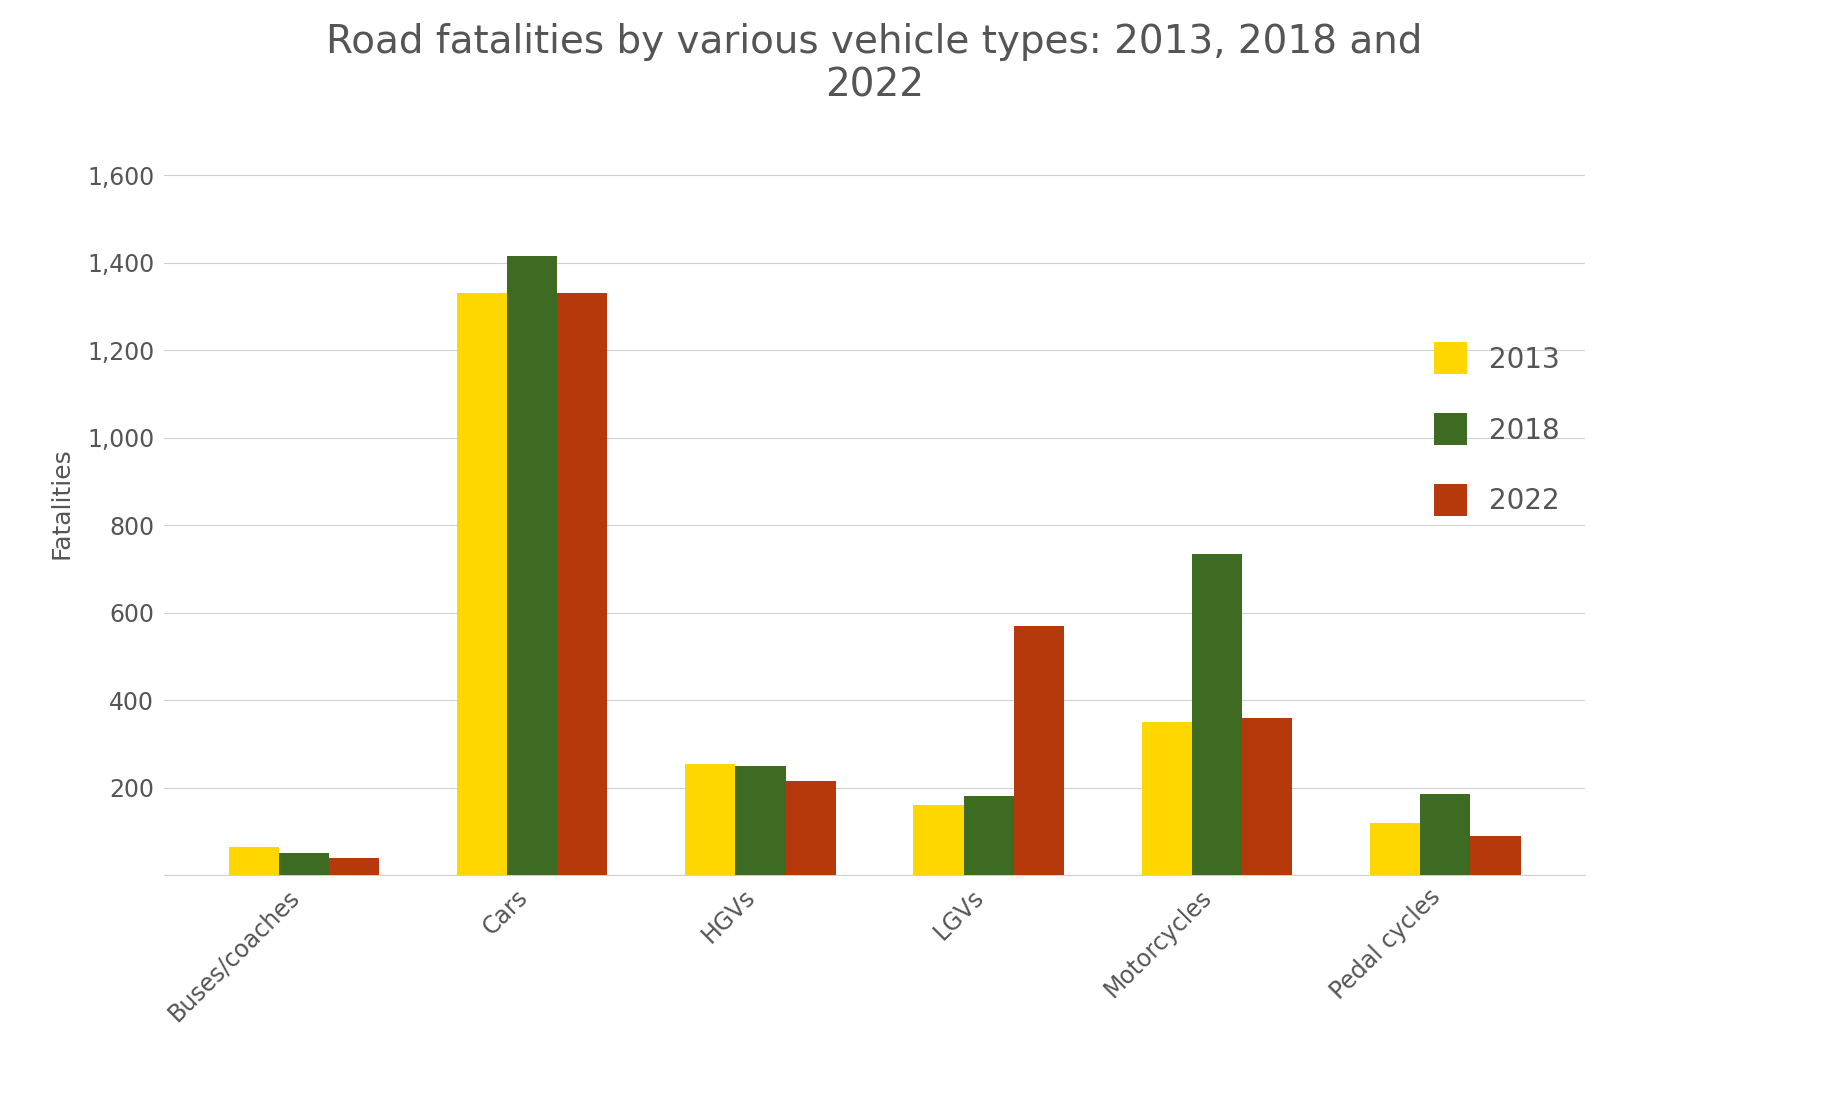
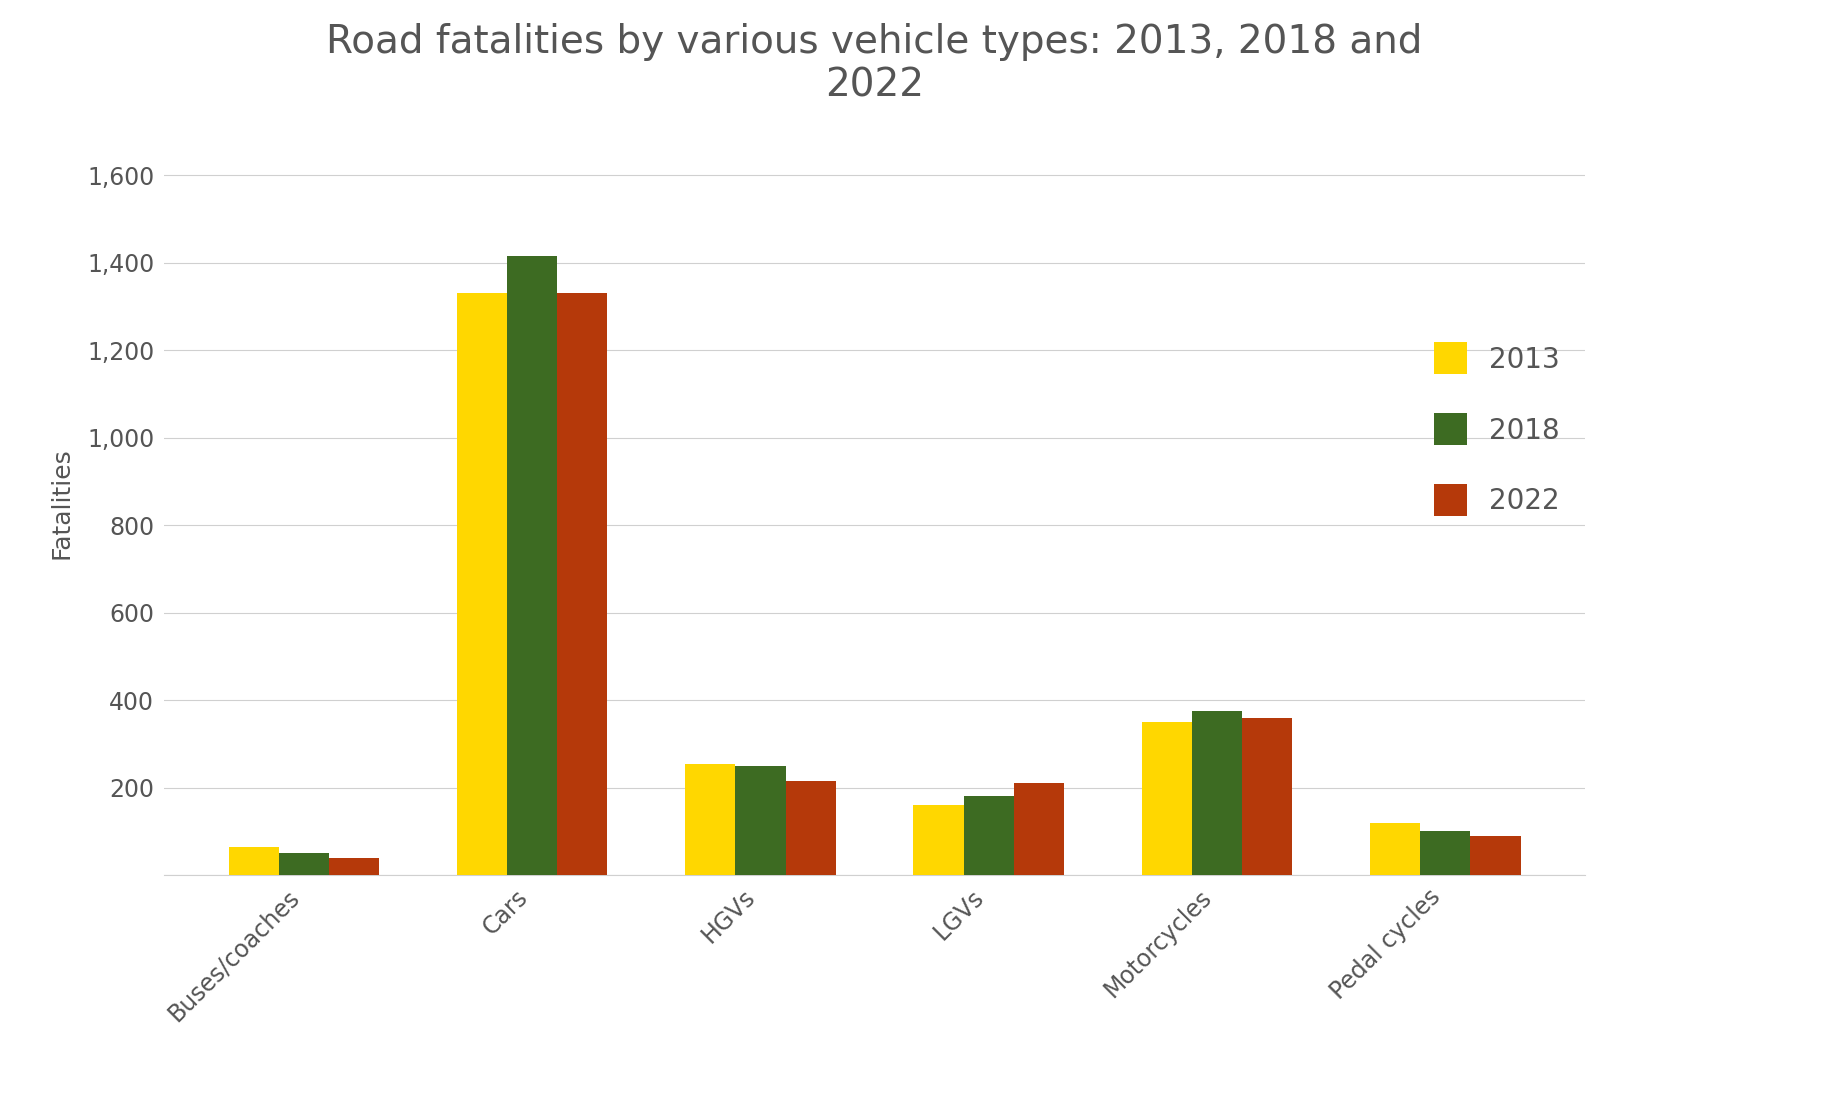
2022/LGVs: 570 -> 210
2018/Motorcycles: 735 -> 375
2018/Pedal cycles: 185 -> 100
